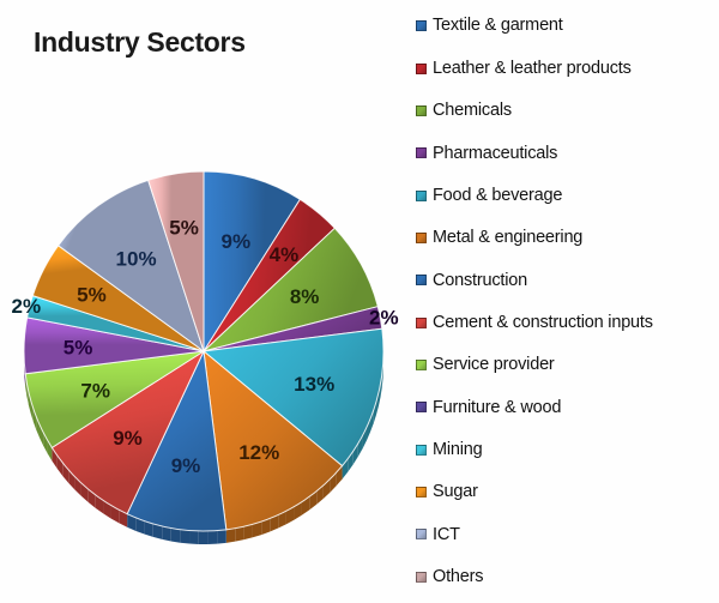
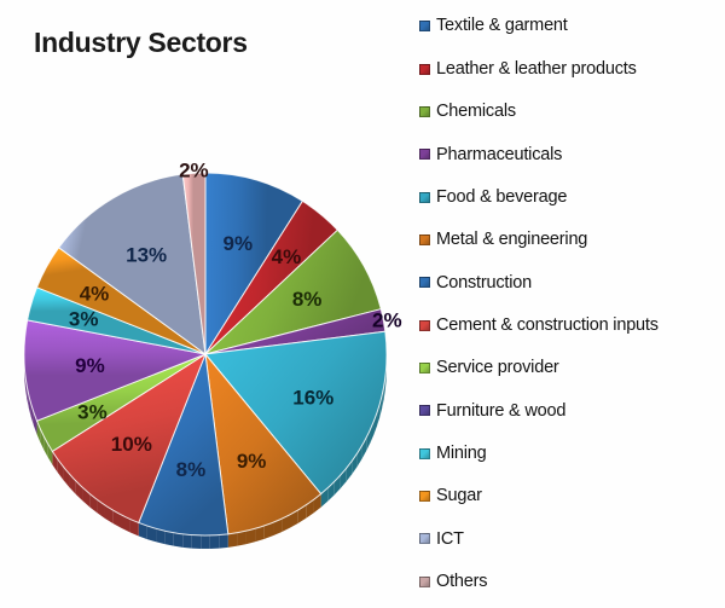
Food & beverage: 13% -> 16%
Metal & engineering: 12% -> 9%
Construction: 9% -> 8%
Cement & construction inputs: 9% -> 10%
Service provider: 7% -> 3%
Furniture & wood: 5% -> 9%
Mining: 2% -> 3%
Sugar: 5% -> 4%
ICT: 10% -> 13%
Others: 5% -> 2%
